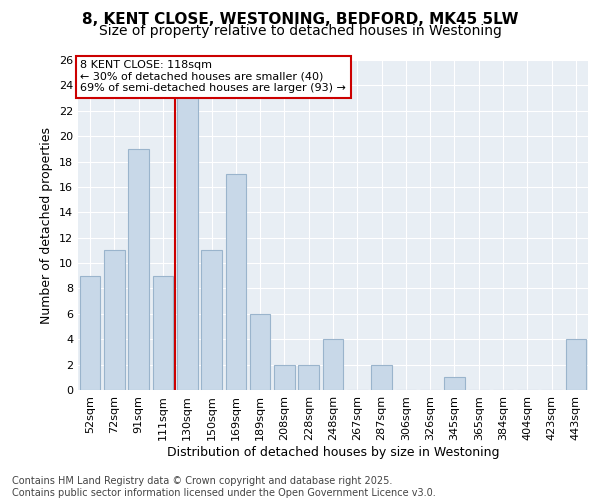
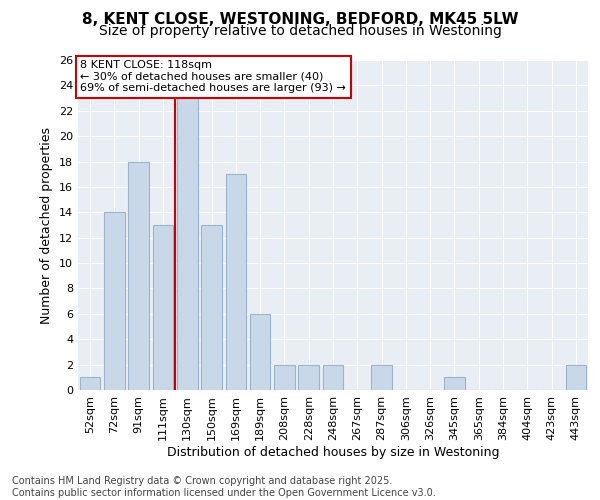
52sqm: 9 -> 1
72sqm: 11 -> 14
91sqm: 19 -> 18
111sqm: 9 -> 13
150sqm: 11 -> 13
248sqm: 4 -> 2
443sqm: 4 -> 2
